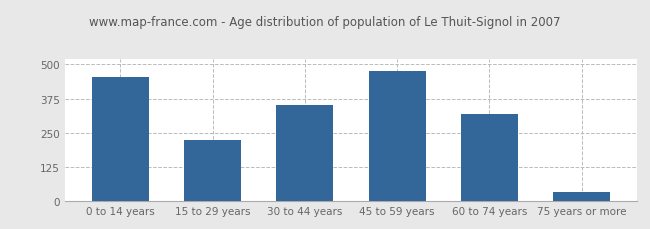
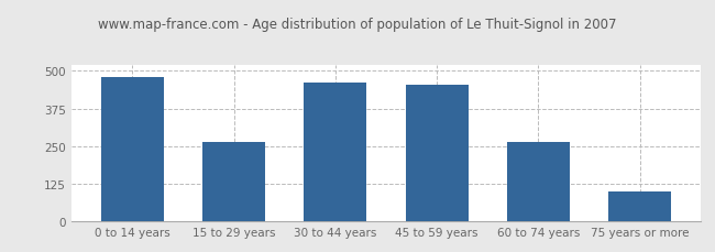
0 to 14 years: 455 -> 480
15 to 29 years: 225 -> 263
30 to 44 years: 350 -> 462
45 to 59 years: 475 -> 455
60 to 74 years: 320 -> 263
75 years or more: 35 -> 100
